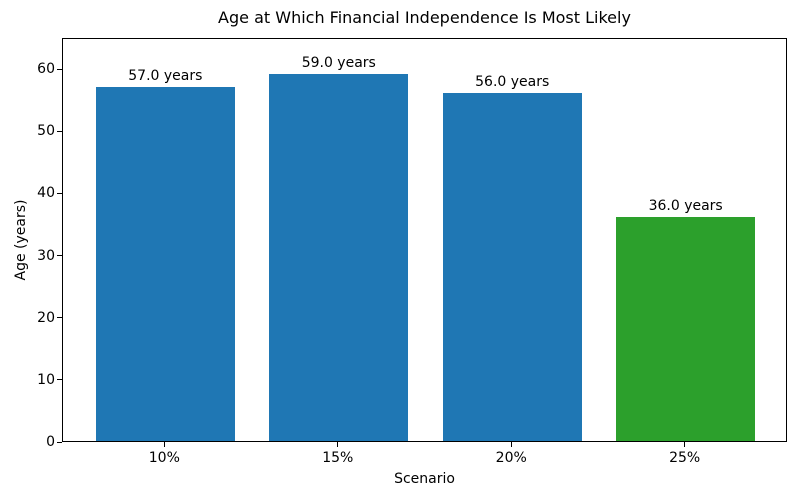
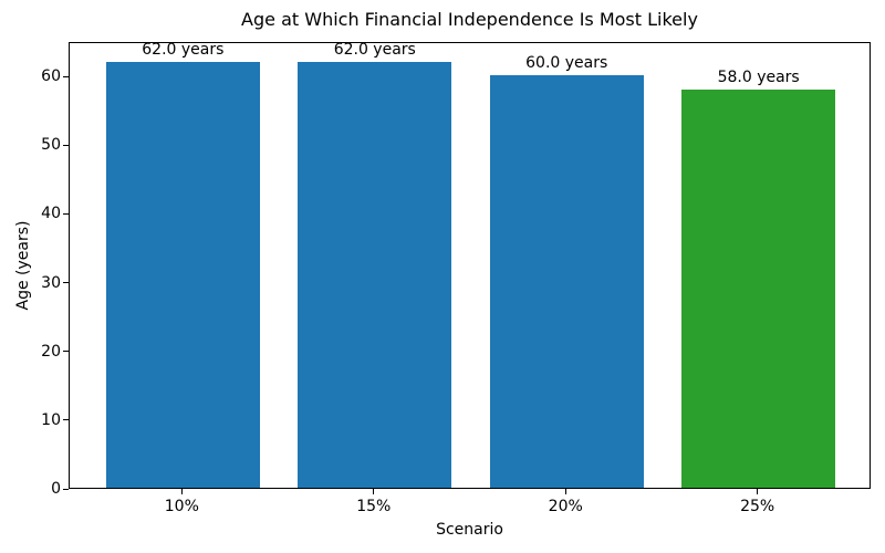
10%: 57.0 -> 62.0
15%: 59.0 -> 62.0
20%: 56.0 -> 60.0
25%: 36.0 -> 58.0
